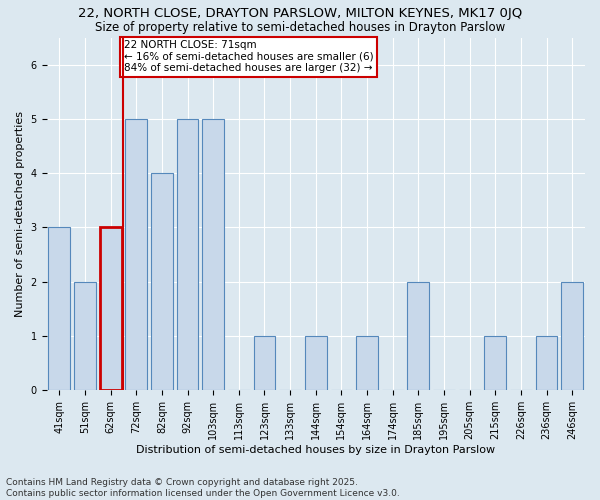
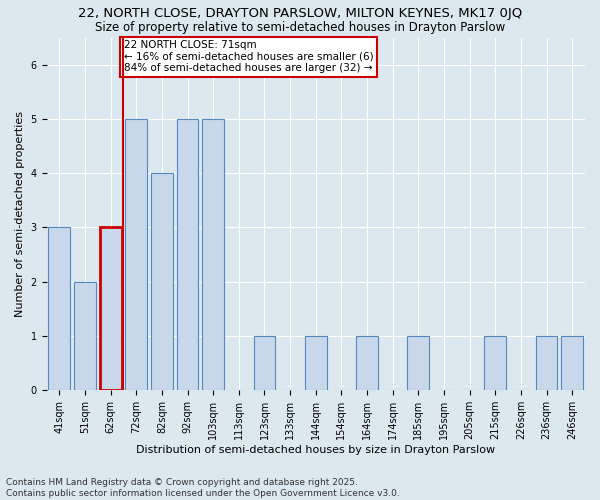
185sqm: 2 -> 1
246sqm: 2 -> 1
